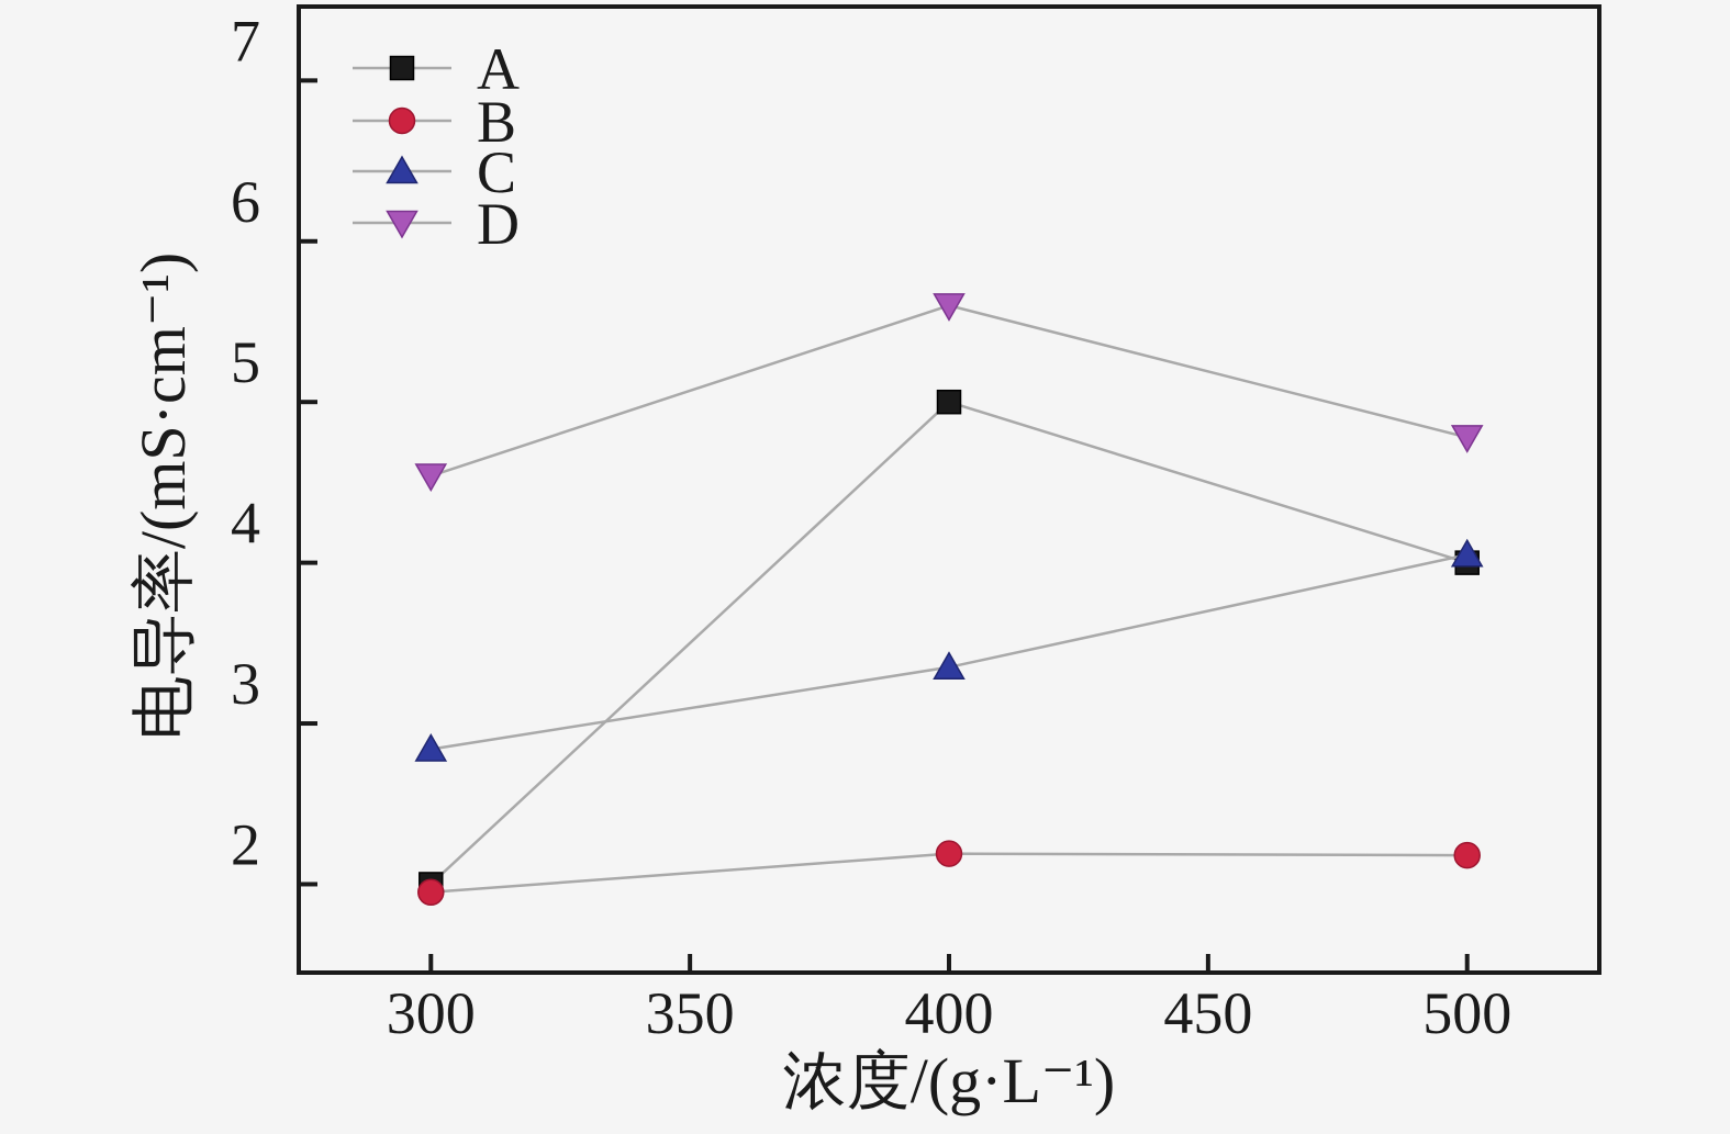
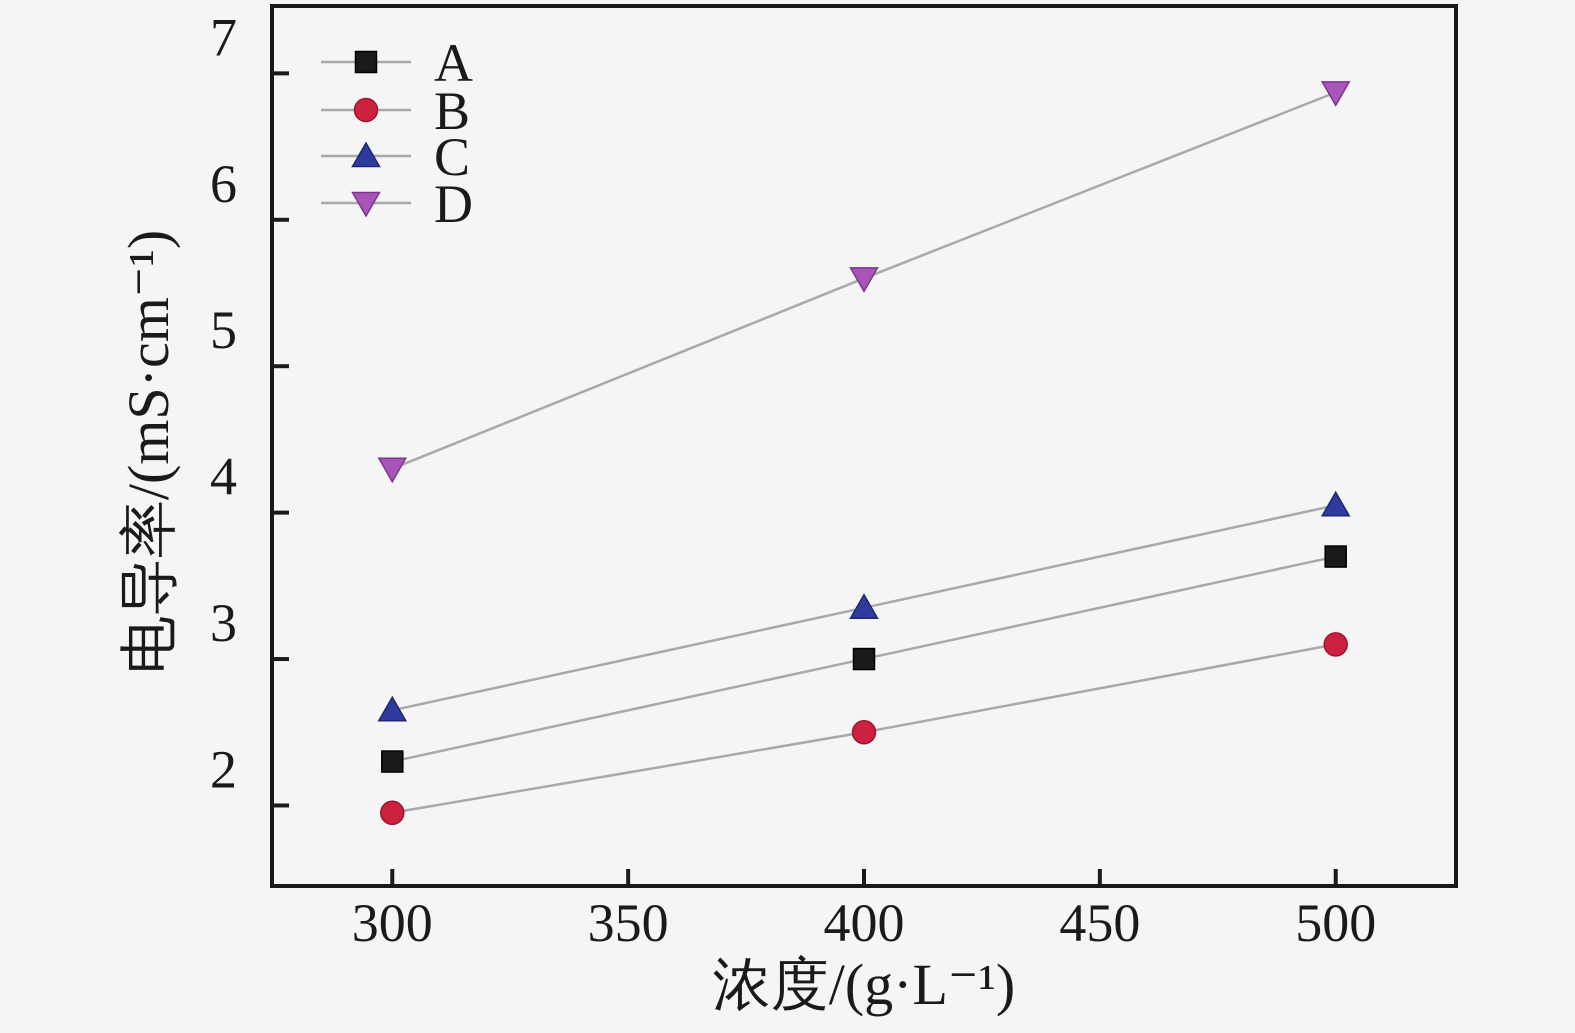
A/300: 2.0 -> 2.3
C/300: 2.84 -> 2.65
D/300: 4.54 -> 4.30
A/400: 5.0 -> 3.0
B/400: 2.19 -> 2.50
A/500: 4.0 -> 3.7
B/500: 2.18 -> 3.10
D/500: 4.78 -> 6.87
